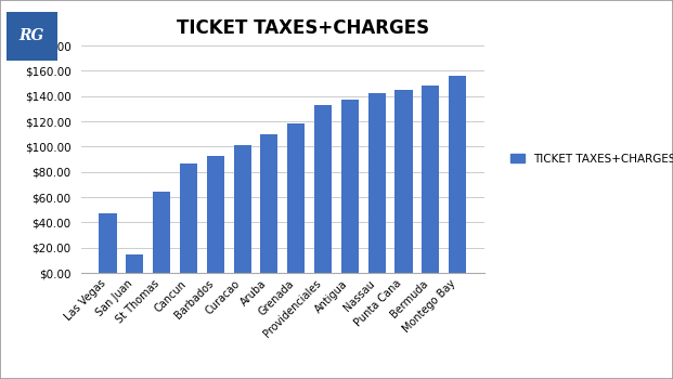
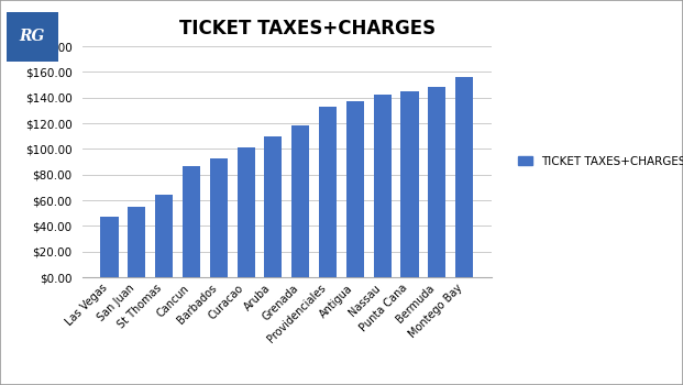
San Juan: $15 -> $55
